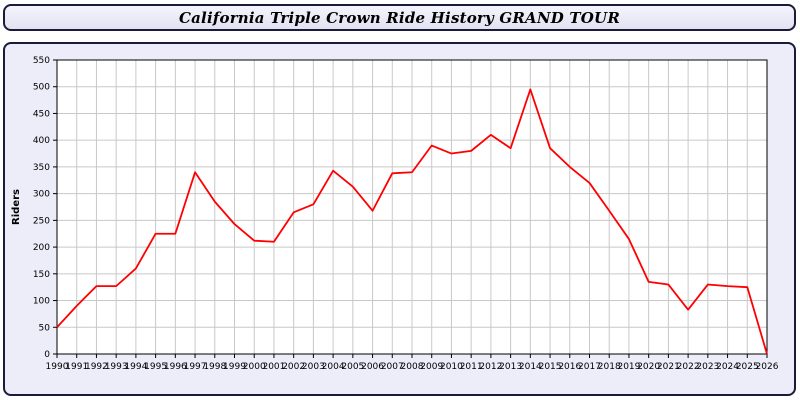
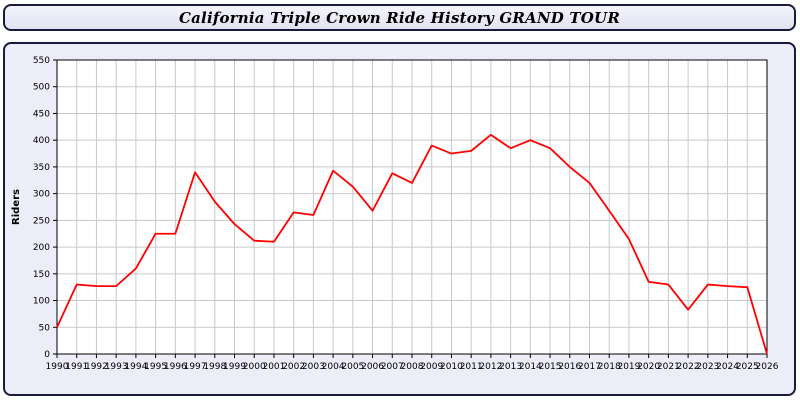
1991: 90 -> 130
2003: 280 -> 260
2008: 340 -> 320
2014: 500 -> 400
